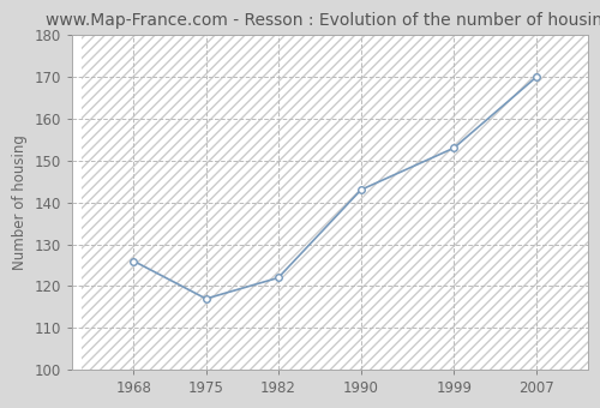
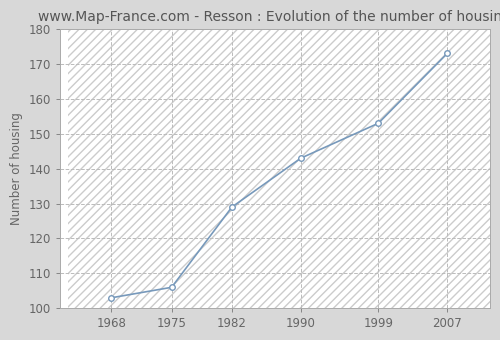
1968: 126 -> 103
1975: 117 -> 106
1982: 122 -> 129
2007: 170 -> 173
